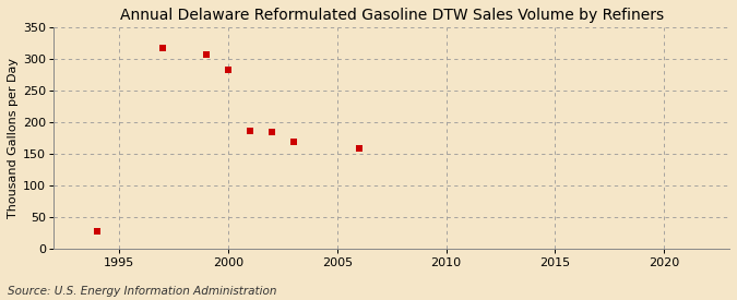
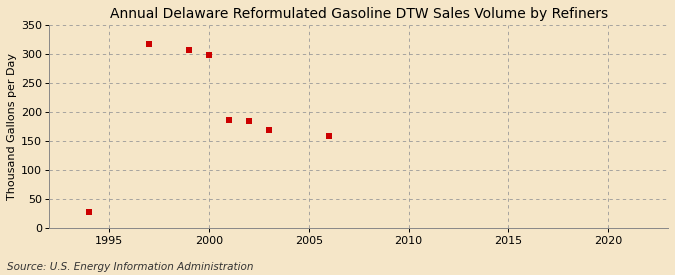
2000: 282 -> 298
